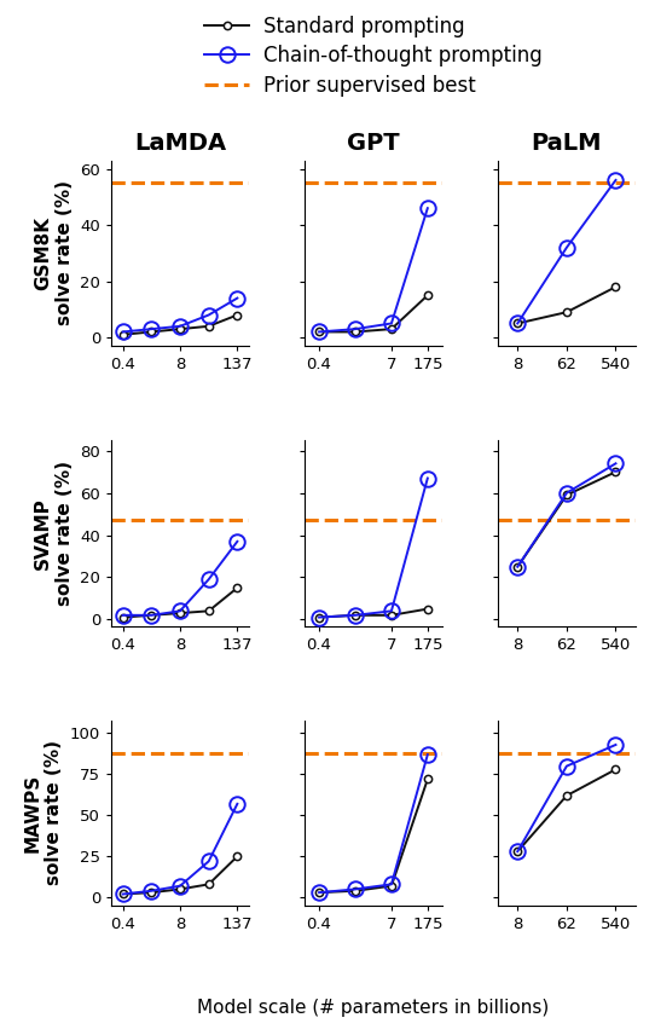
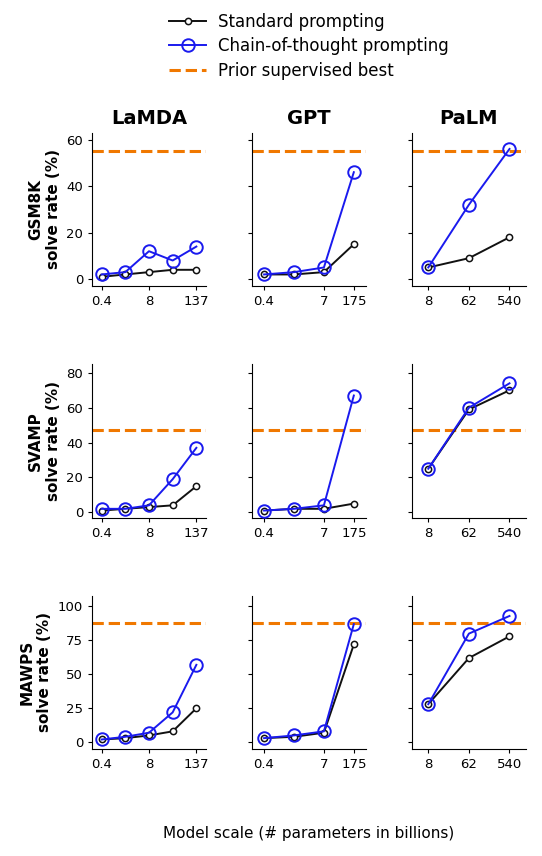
LaMDA/Chain-of-thought prompting/8: 4 -> 12
LaMDA/Standard prompting/137: 8 -> 4
